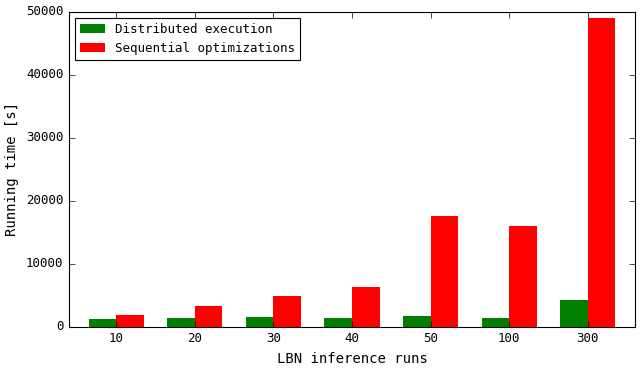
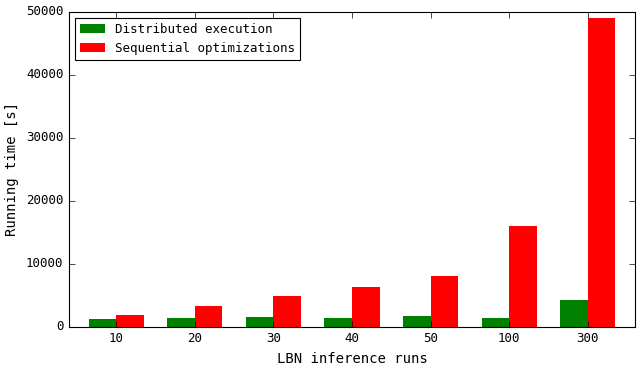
Sequential optimizations/50: 17600 -> 8000
